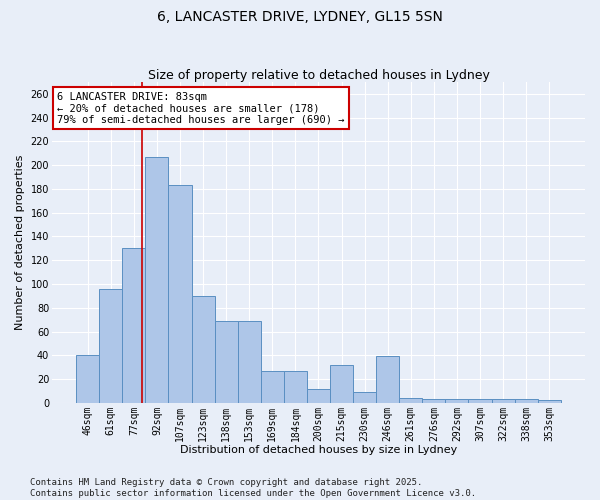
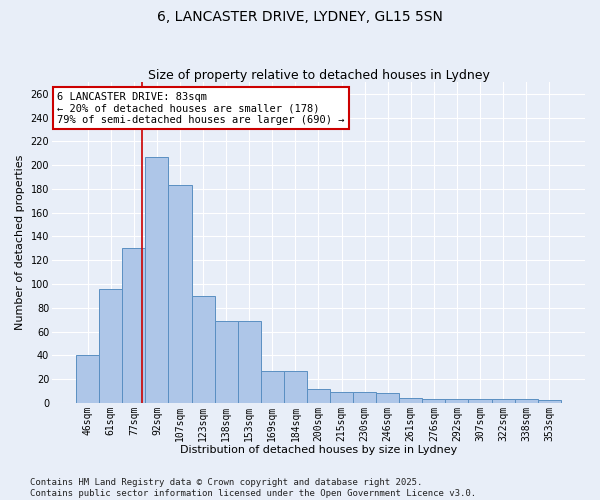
215sqm: 32 -> 9
246sqm: 39 -> 8
